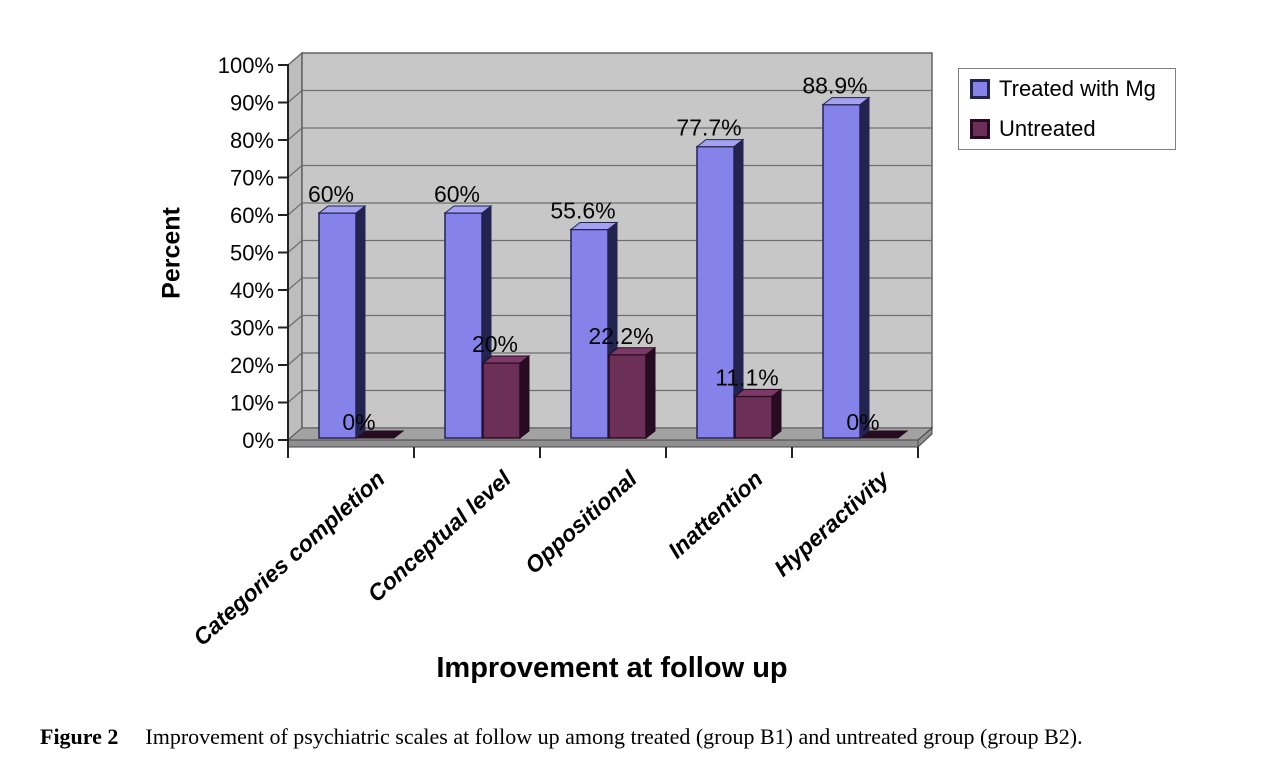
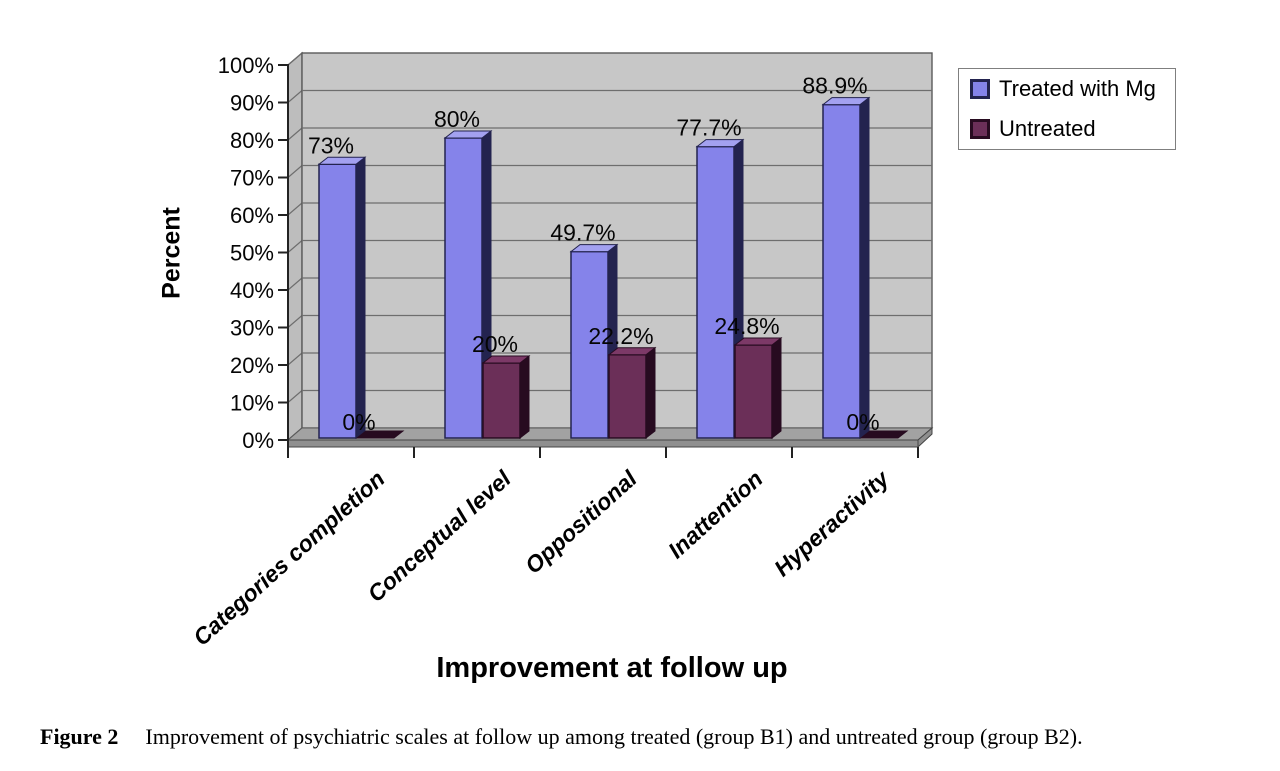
Treated with Mg/Categories completion: 60% -> 73%
Treated with Mg/Conceptual level: 60% -> 80%
Treated with Mg/Oppositional: 55.6% -> 49.7%
Untreated/Inattention: 11.1% -> 24.8%
